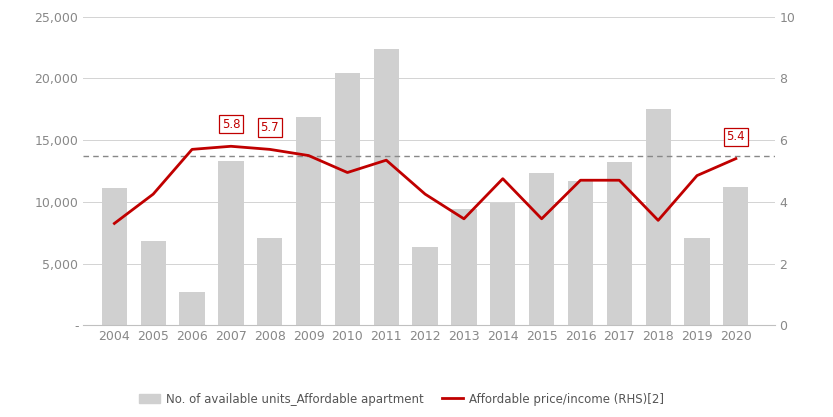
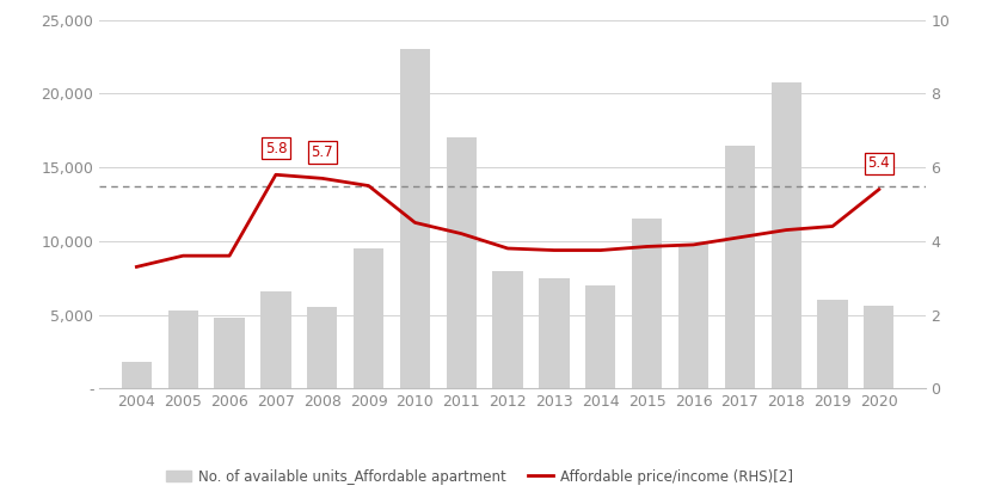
No. of available units_Affordable apartment/2004: 11,100 -> 1,800
No. of available units_Affordable apartment/2005: 6,800 -> 5,300
Affordable price/income (RHS)[2]/2005: 4.25 -> 3.60
No. of available units_Affordable apartment/2006: 2,700 -> 4,800
Affordable price/income (RHS)[2]/2006: 5.70 -> 3.60
No. of available units_Affordable apartment/2007: 13,300 -> 6,600
No. of available units_Affordable apartment/2008: 7,100 -> 5,500
No. of available units_Affordable apartment/2009: 16,900 -> 9,500
No. of available units_Affordable apartment/2010: 20,400 -> 23,000
Affordable price/income (RHS)[2]/2010: 4.95 -> 4.50
No. of available units_Affordable apartment/2011: 22,400 -> 17,000
Affordable price/income (RHS)[2]/2011: 5.35 -> 4.20
No. of available units_Affordable apartment/2012: 6,300 -> 8,000
Affordable price/income (RHS)[2]/2012: 4.25 -> 3.80
No. of available units_Affordable apartment/2013: 9,400 -> 7,500
Affordable price/income (RHS)[2]/2013: 3.45 -> 3.75
No. of available units_Affordable apartment/2014: 9,900 -> 7,000
Affordable price/income (RHS)[2]/2014: 4.75 -> 3.75
No. of available units_Affordable apartment/2015: 12,300 -> 11,500
Affordable price/income (RHS)[2]/2015: 3.45 -> 3.85
No. of available units_Affordable apartment/2016: 11,700 -> 9,800
Affordable price/income (RHS)[2]/2016: 4.70 -> 3.90
No. of available units_Affordable apartment/2017: 13,200 -> 16,500
Affordable price/income (RHS)[2]/2017: 4.70 -> 4.10
No. of available units_Affordable apartment/2018: 17,500 -> 20,800
Affordable price/income (RHS)[2]/2018: 3.40 -> 4.30
No. of available units_Affordable apartment/2019: 7,100 -> 6,000
Affordable price/income (RHS)[2]/2019: 4.85 -> 4.40
No. of available units_Affordable apartment/2020: 11,200 -> 5,600
